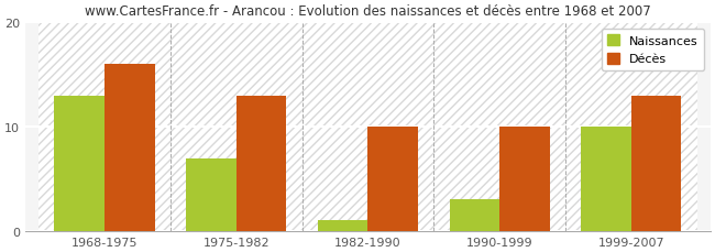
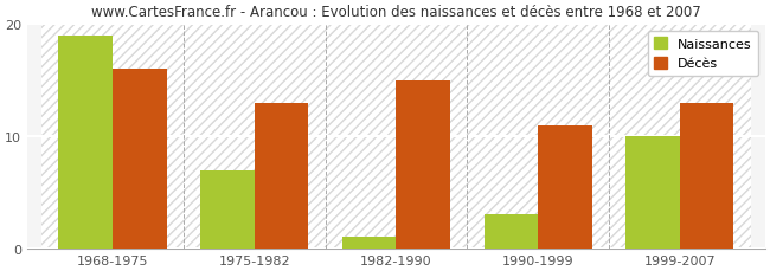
Naissances/1968-1975: 13 -> 19
Décès/1982-1990: 10 -> 15
Décès/1990-1999: 10 -> 11
